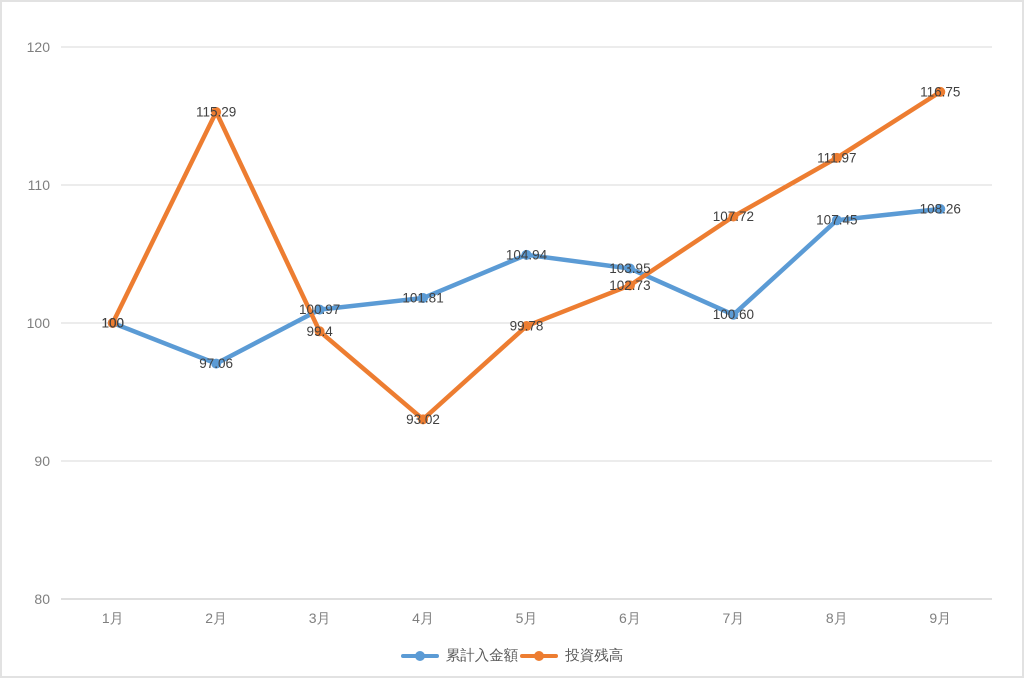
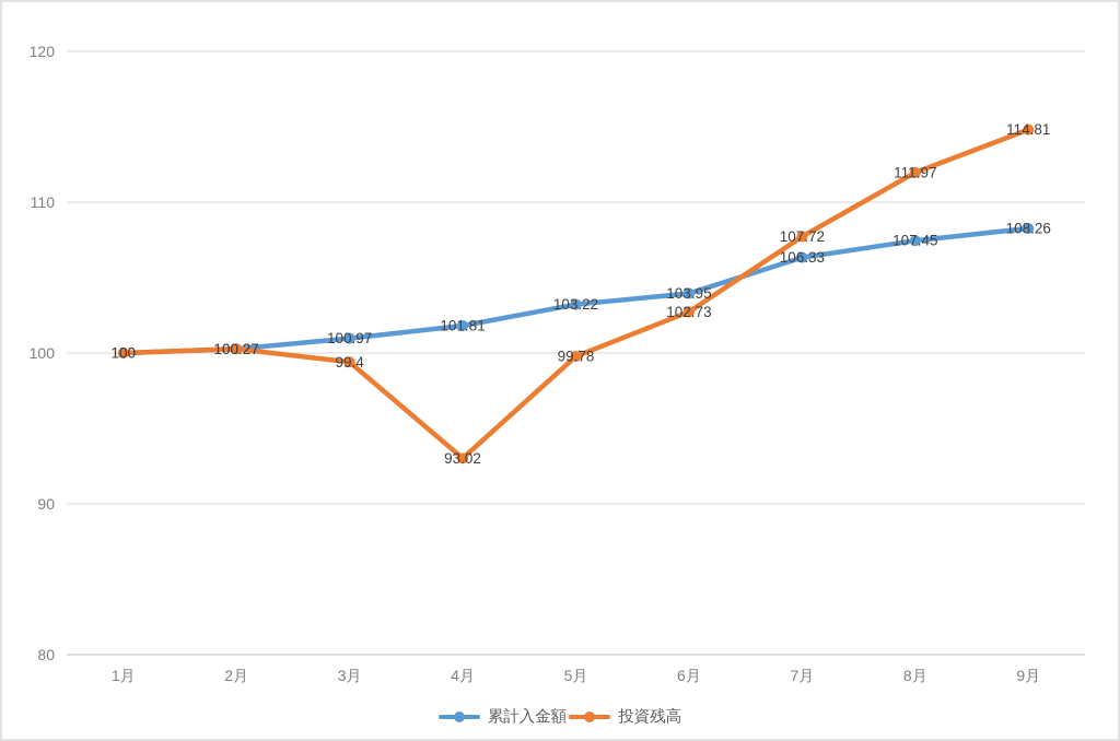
累計入金額/2月: 97.06 -> 100.27
投資残高/2月: 115.29 -> 100.27
累計入金額/5月: 104.94 -> 103.22
累計入金額/7月: 100.60 -> 106.33
投資残高/9月: 116.75 -> 114.81
